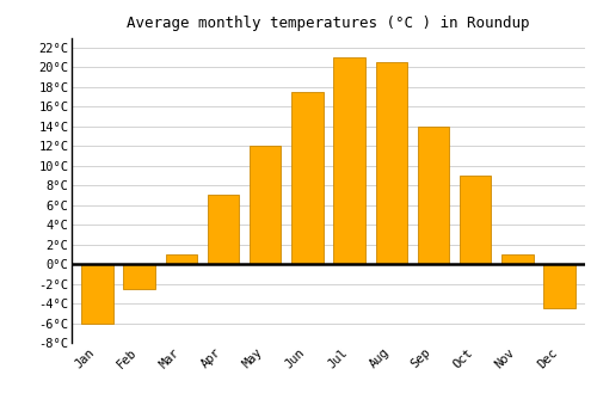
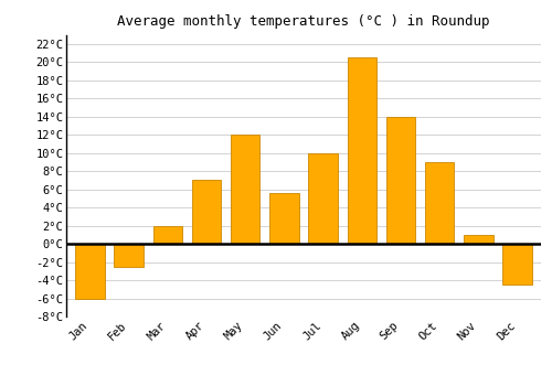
Mar: 1.0°C -> 2.0°C
Jun: 17.5°C -> 5.6°C
Jul: 21.0°C -> 10.0°C
